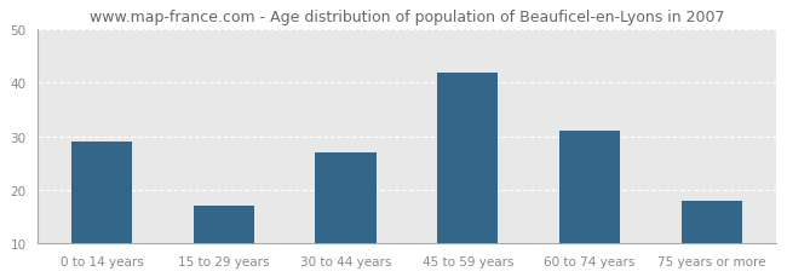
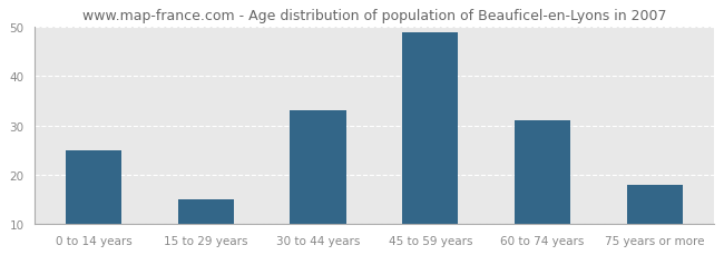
0 to 14 years: 29 -> 25
15 to 29 years: 17 -> 15
30 to 44 years: 27 -> 33
45 to 59 years: 42 -> 49
